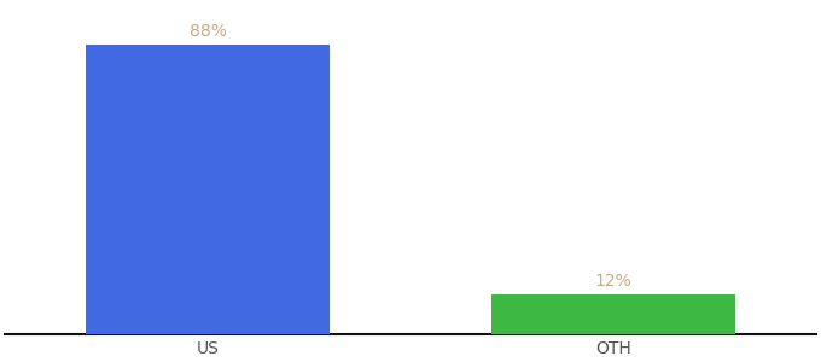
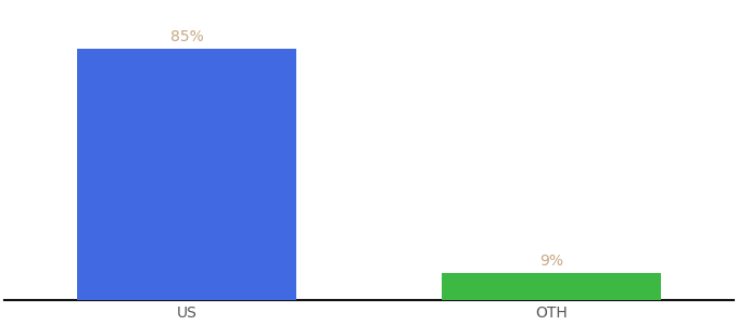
US: 88% -> 85%
OTH: 12% -> 9%
